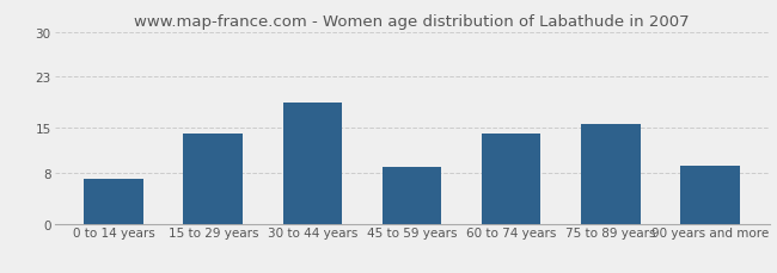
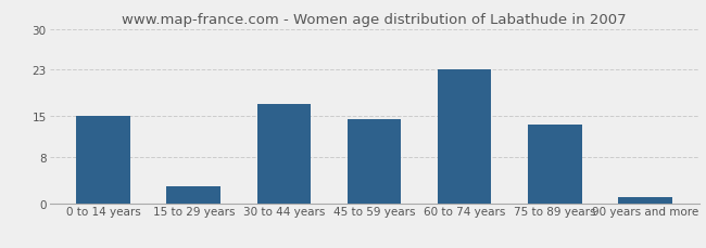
0 to 14 years: 7.0 -> 15.0
15 to 29 years: 14.0 -> 3.0
30 to 44 years: 19.0 -> 17.0
45 to 59 years: 8.8 -> 14.5
60 to 74 years: 14.0 -> 23.0
75 to 89 years: 15.6 -> 13.5
90 years and more: 9.0 -> 1.0
